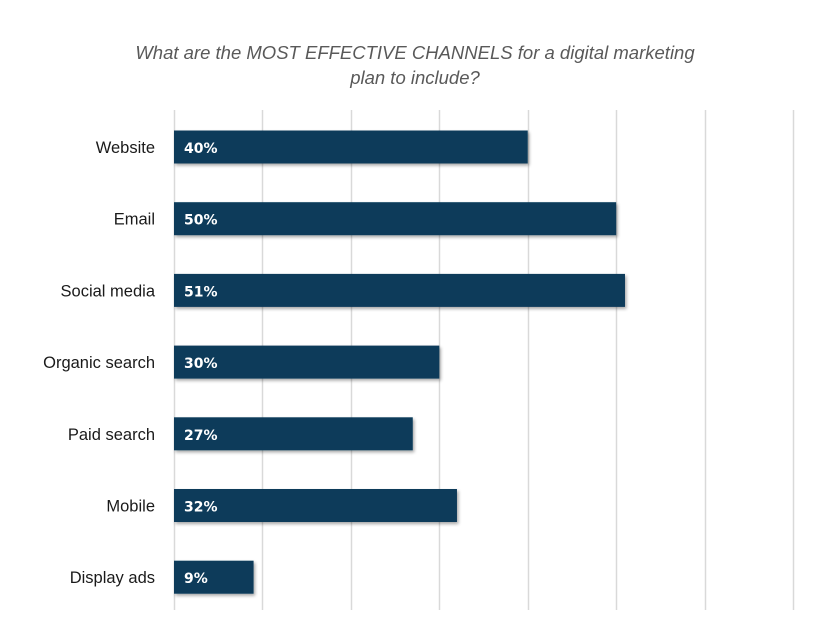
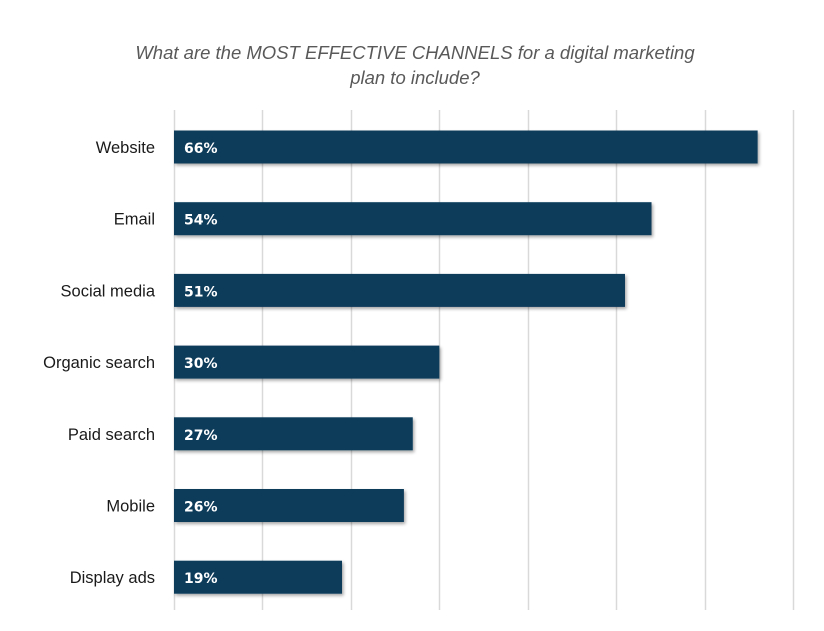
Website: 40% -> 66%
Email: 50% -> 54%
Mobile: 32% -> 26%
Display ads: 9% -> 19%
